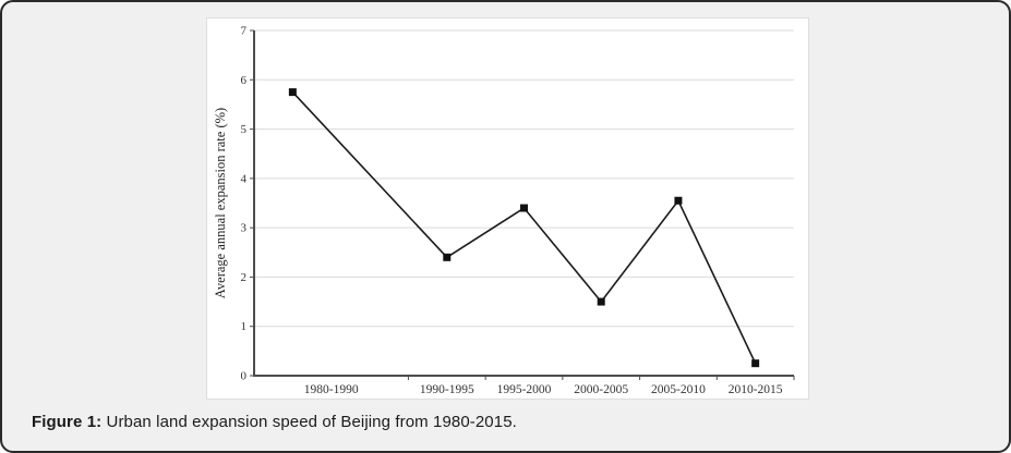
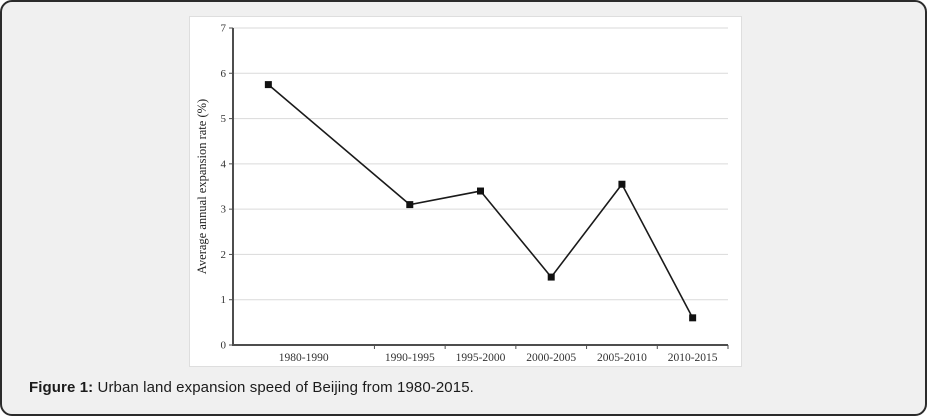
1990-1995: 2.4 -> 3.1
2010-2015: 0.2 -> 0.6
